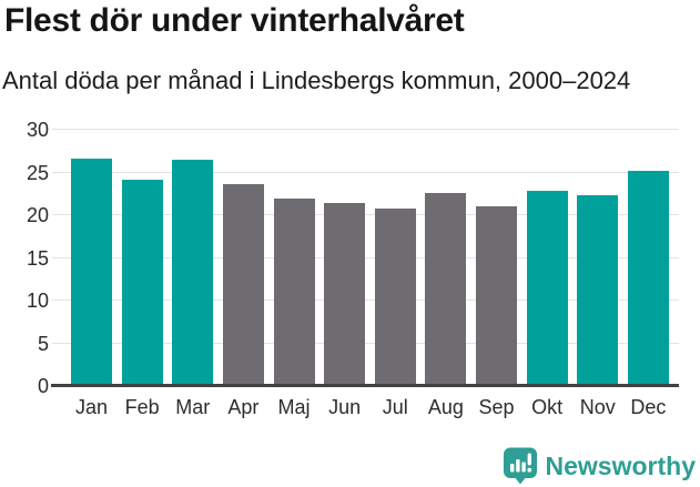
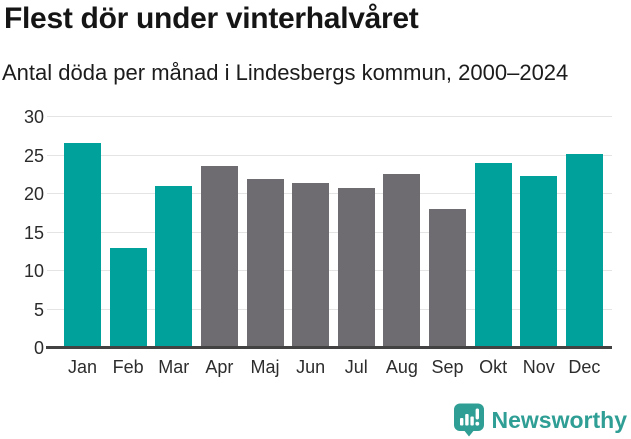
Feb: 24 -> 13
Mar: 26 -> 21
Sep: 21 -> 18
Okt: 23 -> 24
